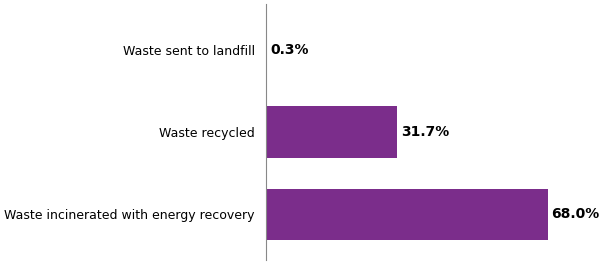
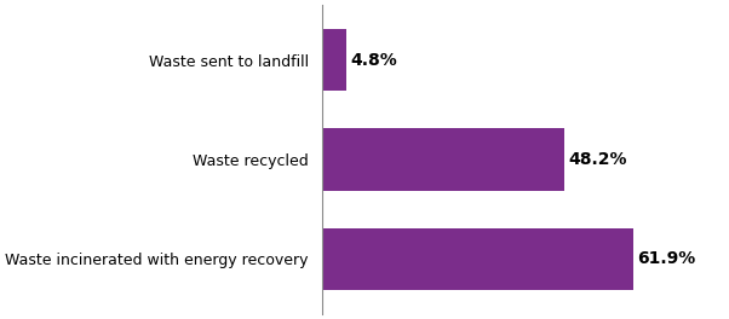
Waste sent to landfill: 0.3% -> 4.8%
Waste recycled: 31.7% -> 48.2%
Waste incinerated with energy recovery: 68.0% -> 61.9%
